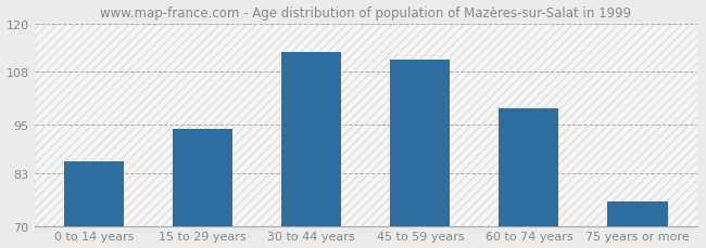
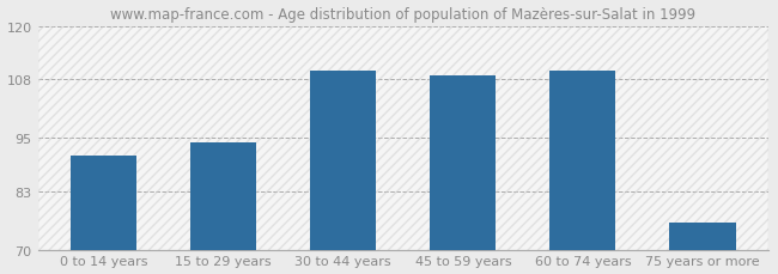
0 to 14 years: 86 -> 91
30 to 44 years: 113 -> 110
45 to 59 years: 111 -> 109
60 to 74 years: 99 -> 110
